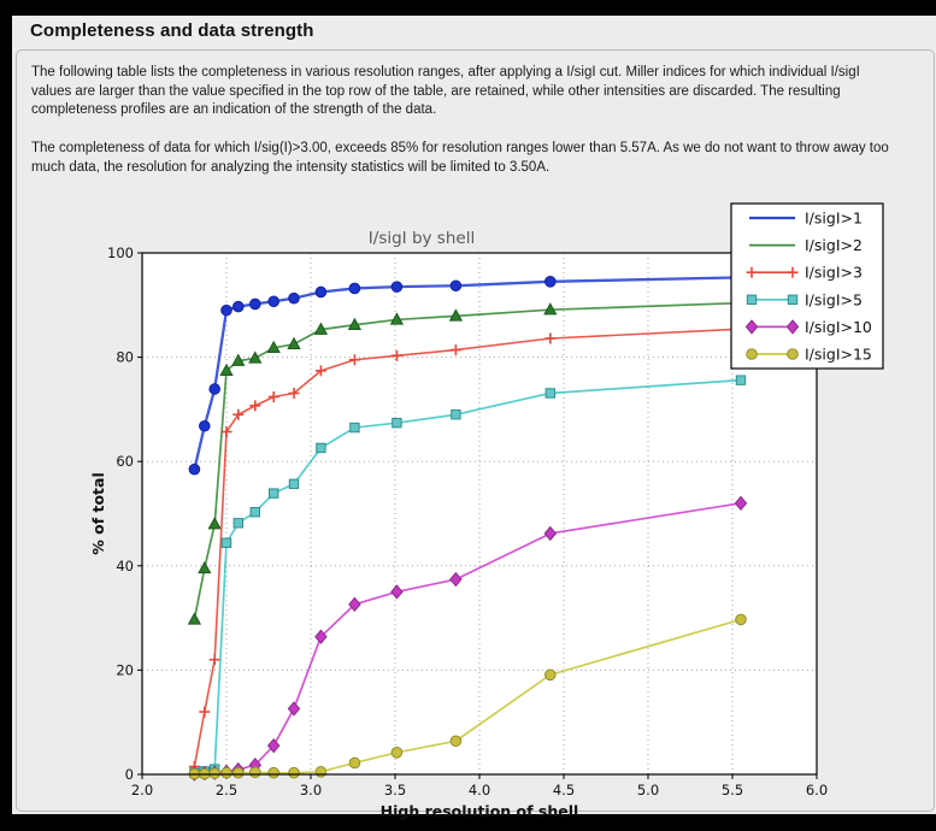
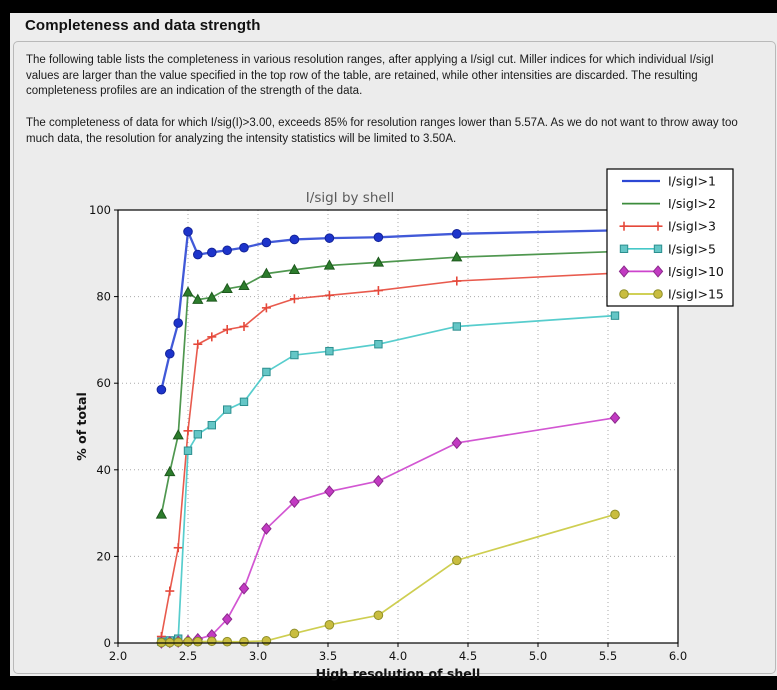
I/sigI>1/2.5: 89 -> 95
I/sigI>2/2.5: 77 -> 81
I/sigI>3/2.5: 66 -> 49
